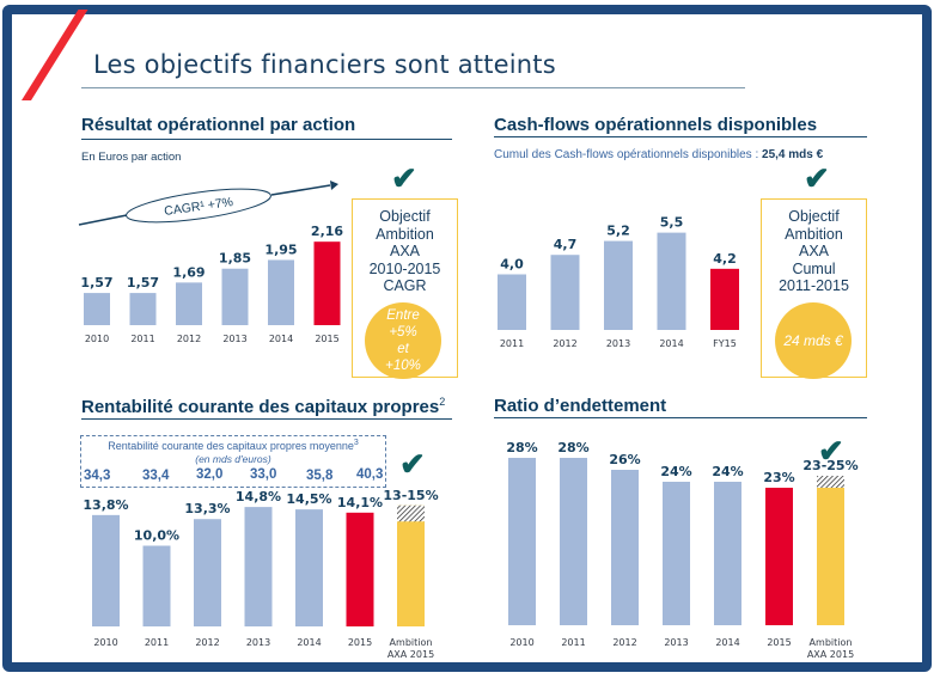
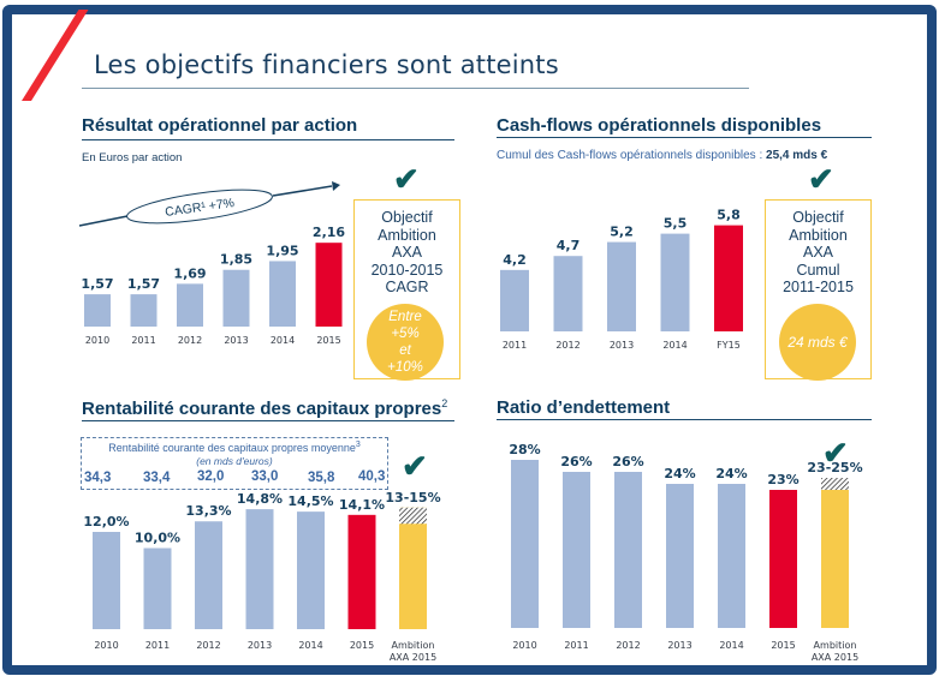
Cash-flows opérationnels disponibles/2011: 4,0 -> 4,2
Cash-flows opérationnels disponibles/FY15: 4,2 -> 5,8
Rentabilité courante des capitaux propres/2010: 13,8% -> 12,0%
Ratio d’endettement/2011: 28% -> 26%
